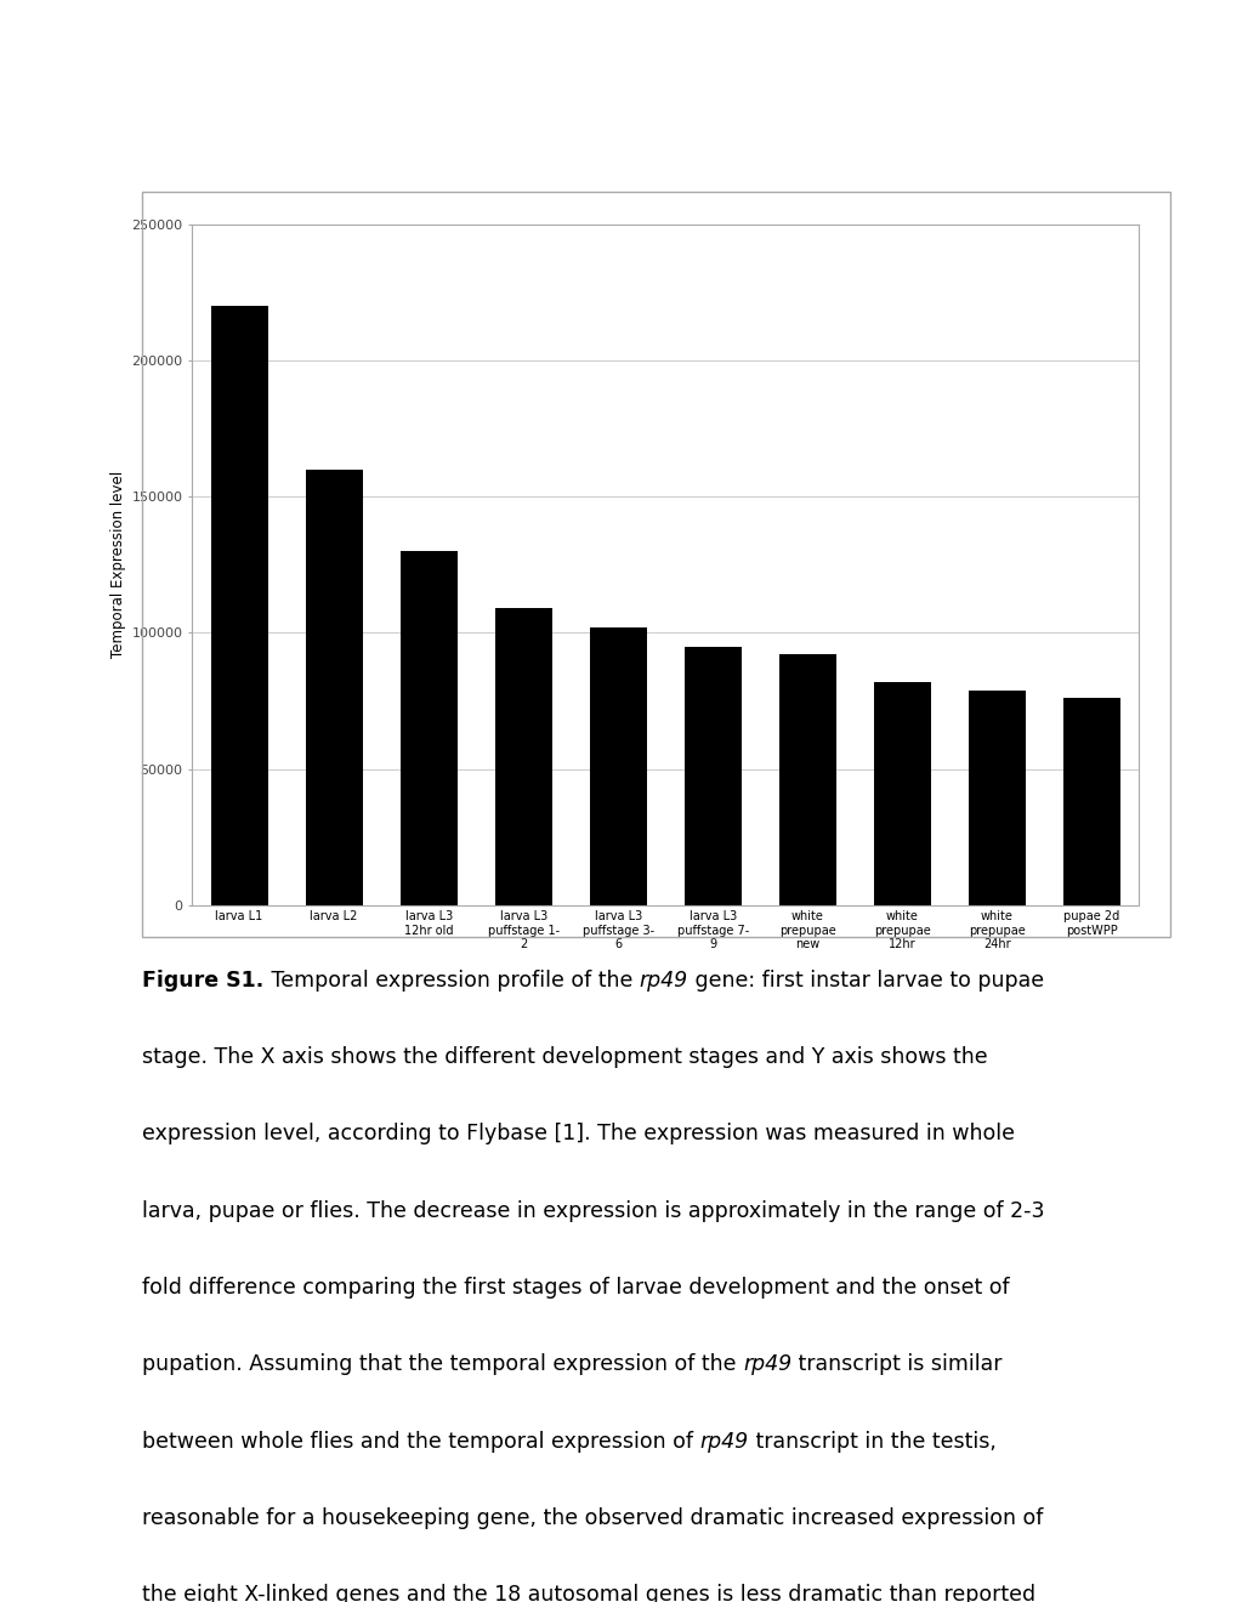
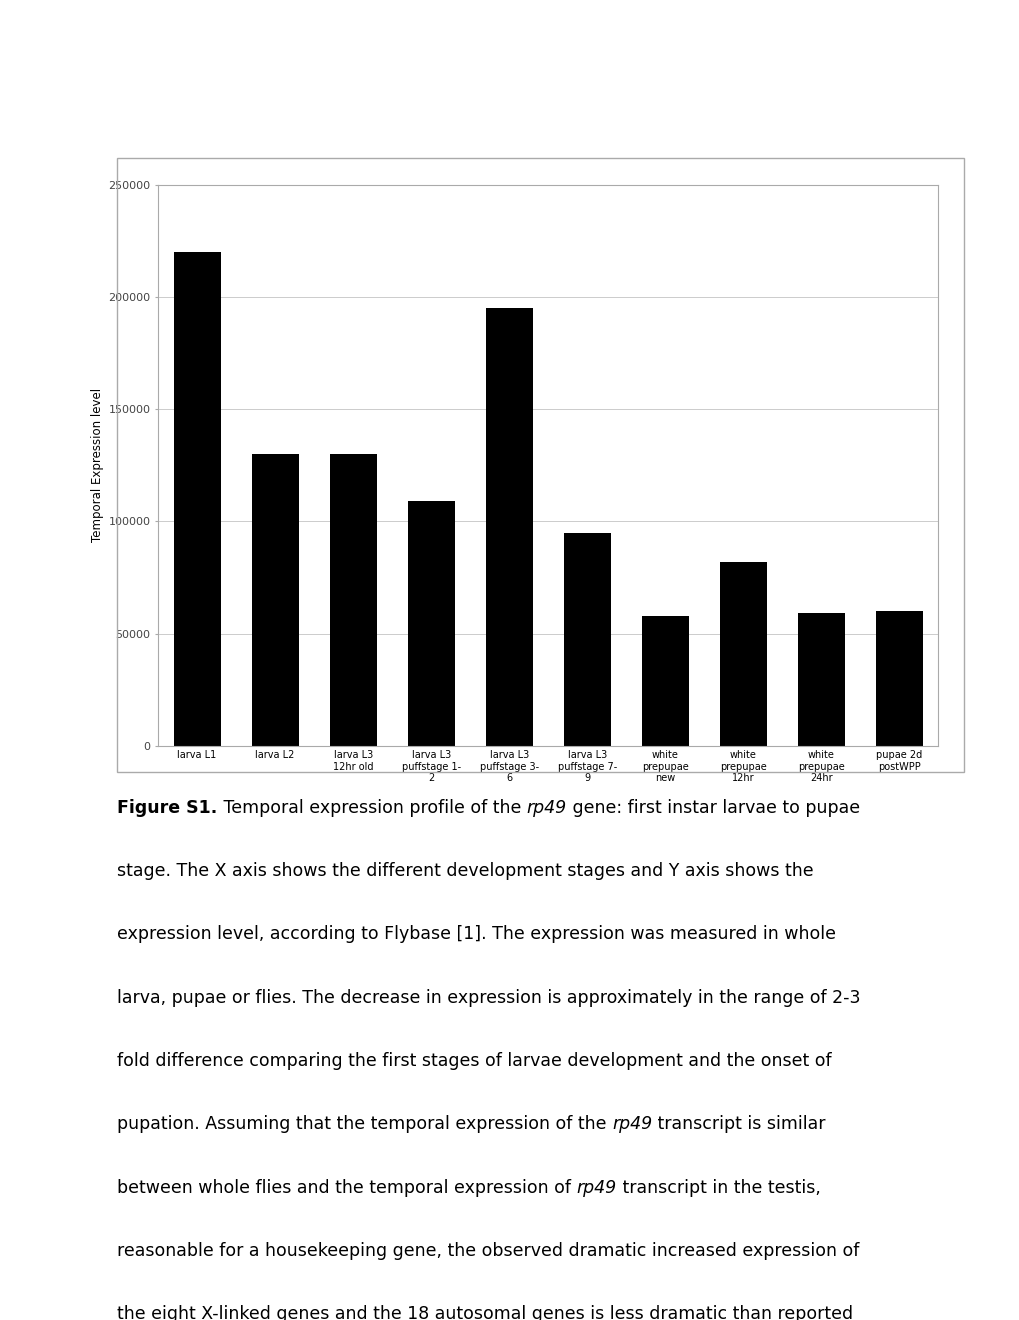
larva L2: 160000 -> 130000
larva L3 puffstage 3- 6: 102000 -> 195000
white prepupae new: 92000 -> 58000
white prepupae 24hr: 79000 -> 59000
pupae 2d postWPP: 76000 -> 60000
